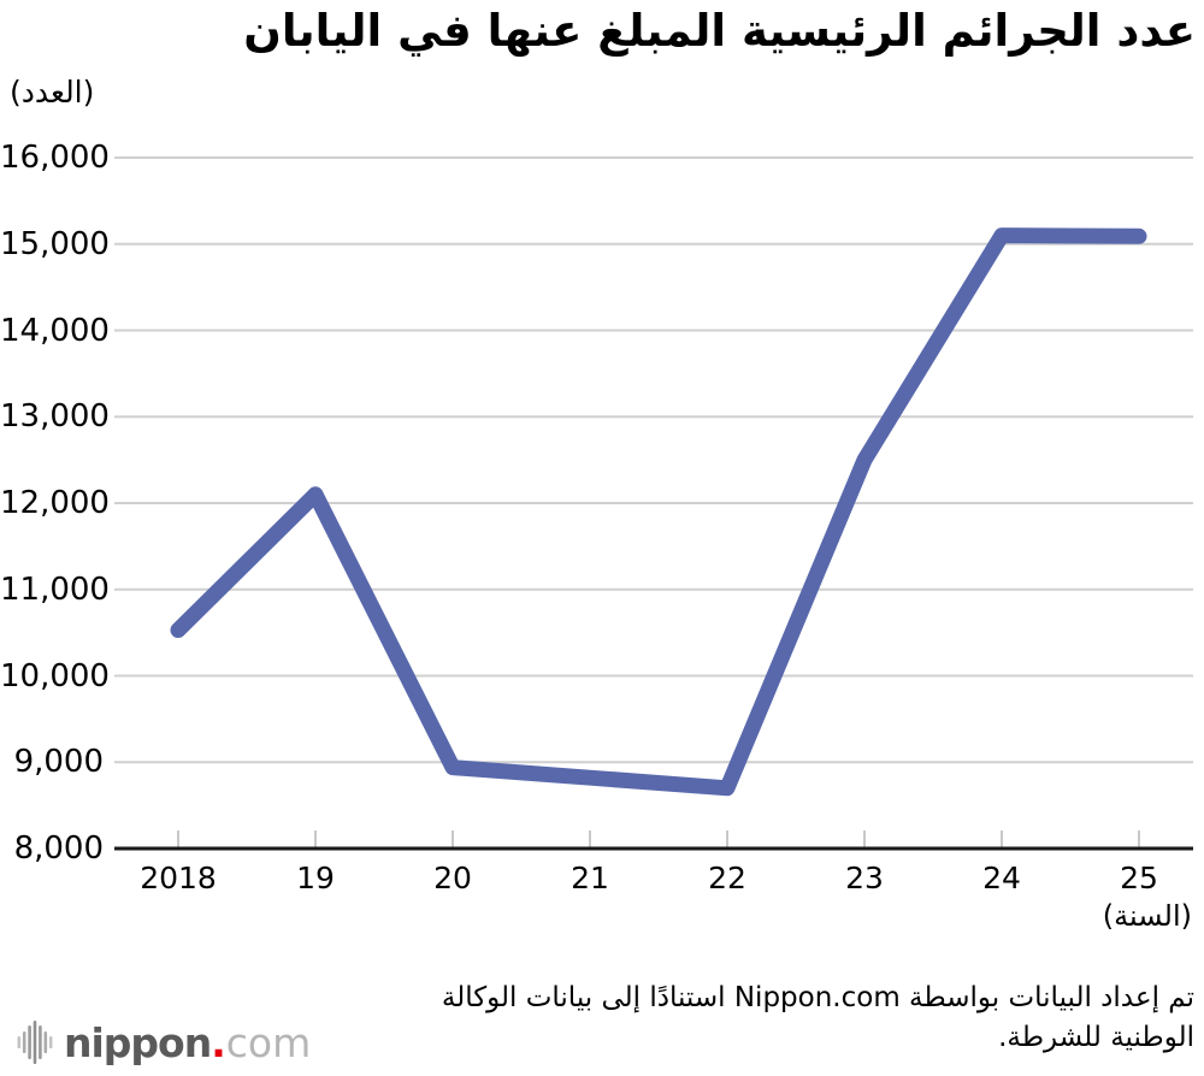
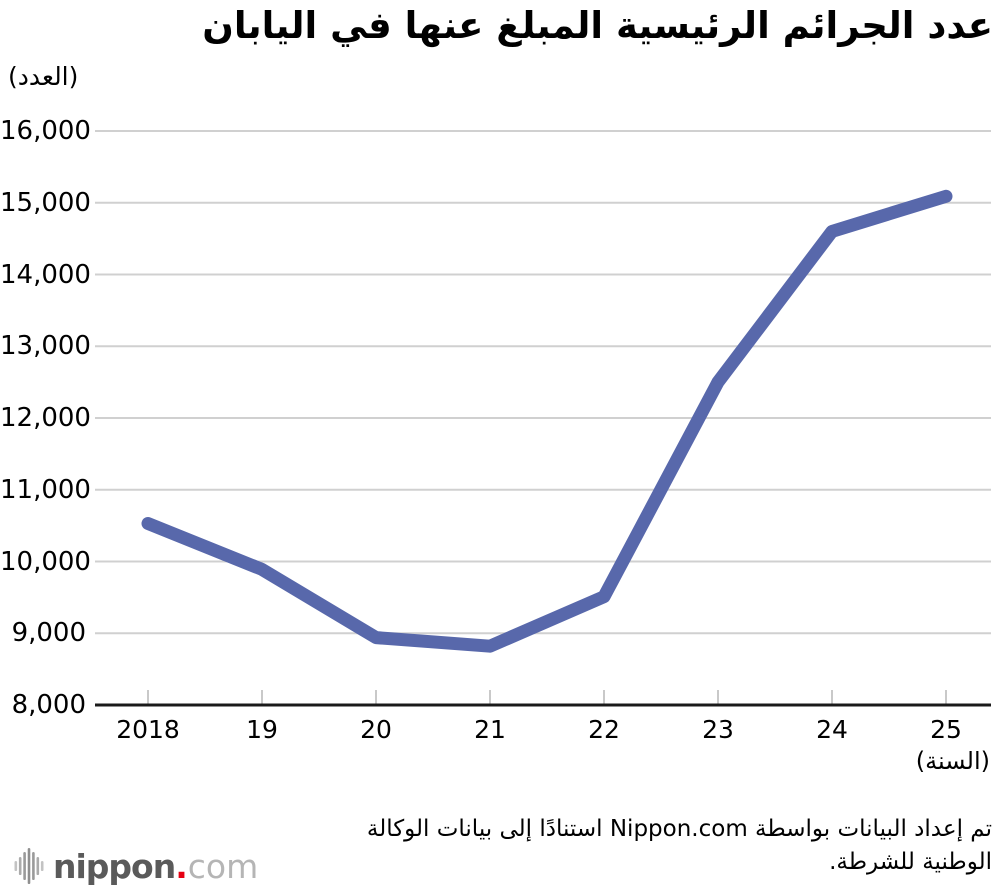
19: 12100 -> 9900
22: 8700 -> 9500
24: 15100 -> 14600
